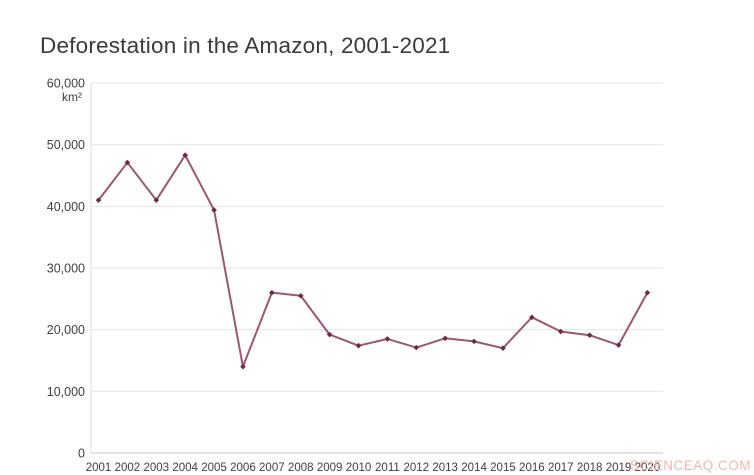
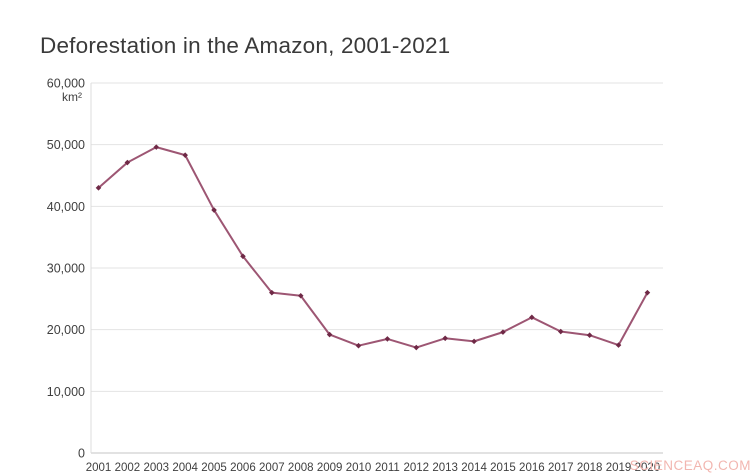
2001: 41000 -> 43000
2003: 41000 -> 50000
2006: 14000 -> 32000
2015: 17000 -> 20000
